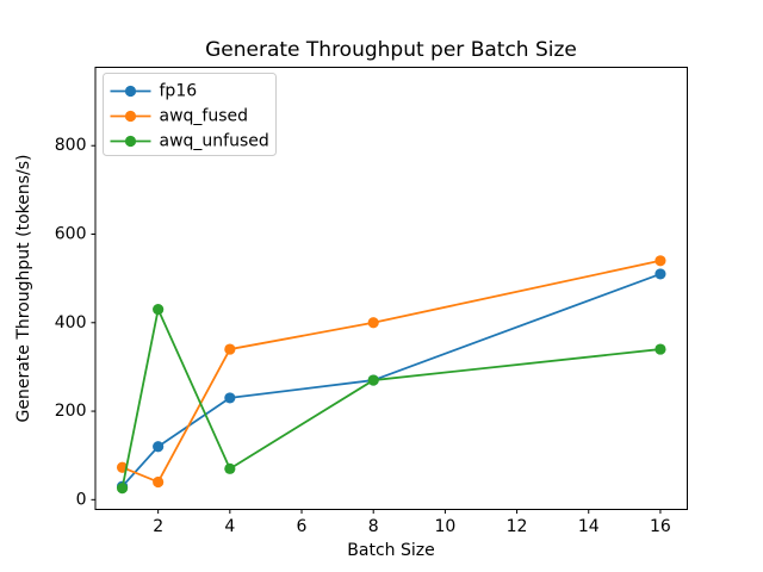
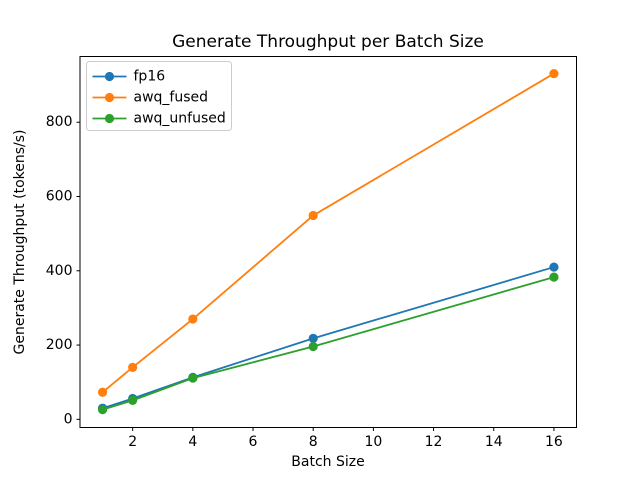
fp16/2: 120 -> 60
awq_fused/2: 40 -> 140
awq_unfused/2: 430 -> 50
fp16/4: 230 -> 110
awq_fused/4: 340 -> 270
awq_unfused/4: 70 -> 110
fp16/8: 270 -> 220
awq_fused/8: 400 -> 550
awq_unfused/8: 270 -> 200
fp16/16: 510 -> 410
awq_fused/16: 540 -> 930
awq_unfused/16: 340 -> 380
